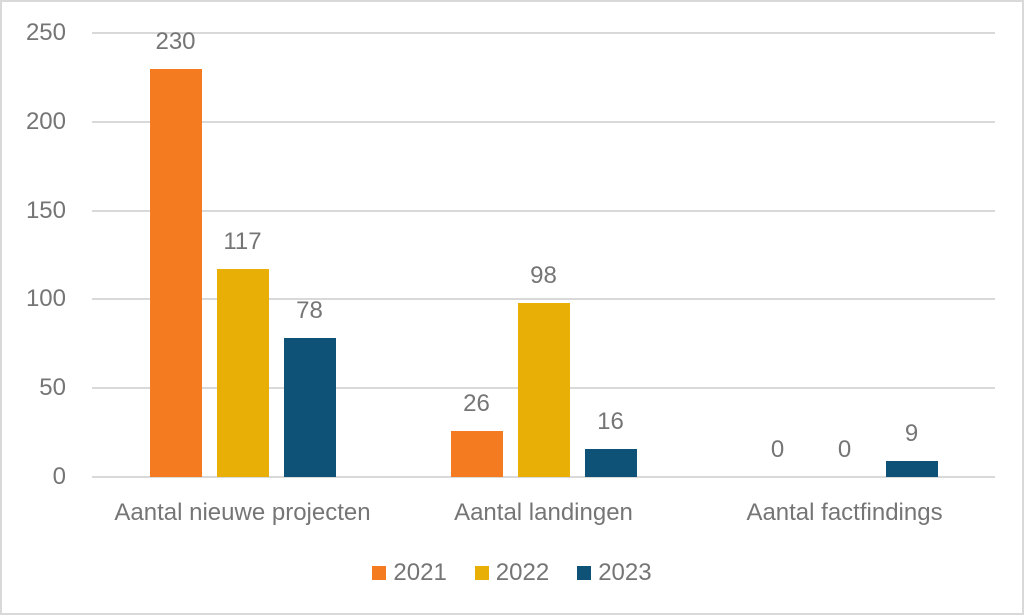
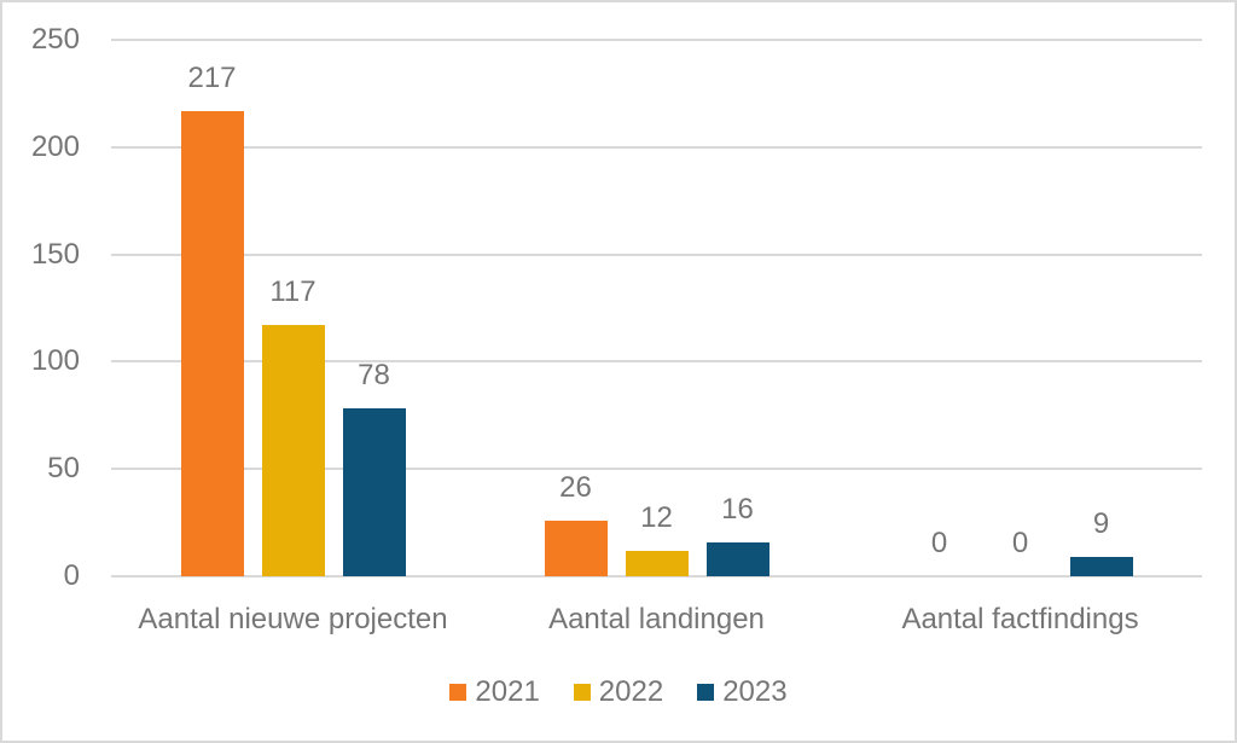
2021/Aantal nieuwe projecten: 230 -> 217
2022/Aantal landingen: 98 -> 12
